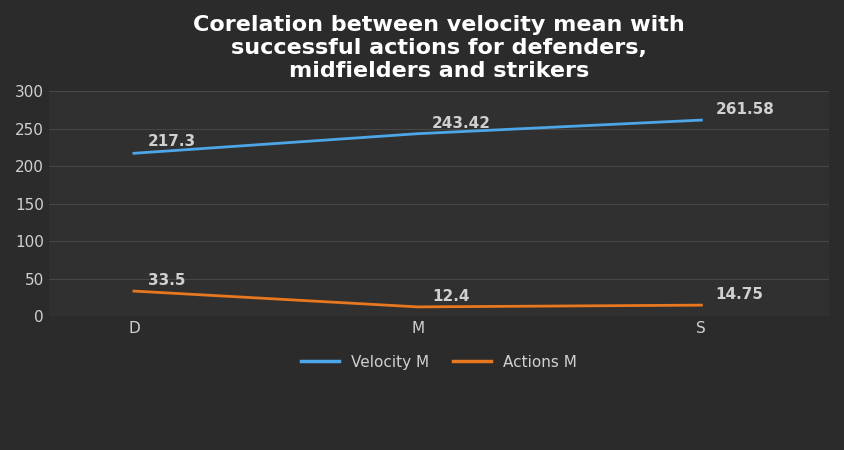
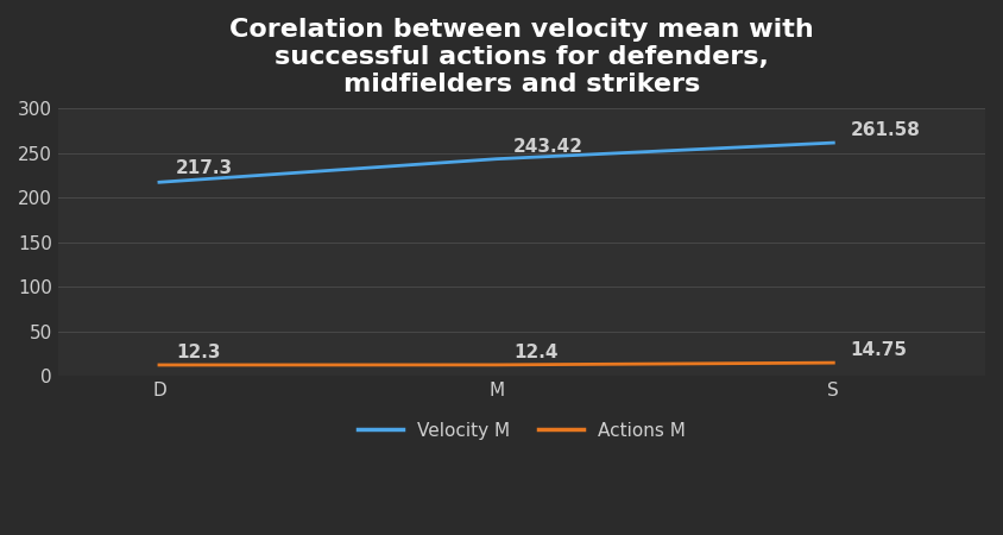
Actions M/D: 33.5 -> 12.3
